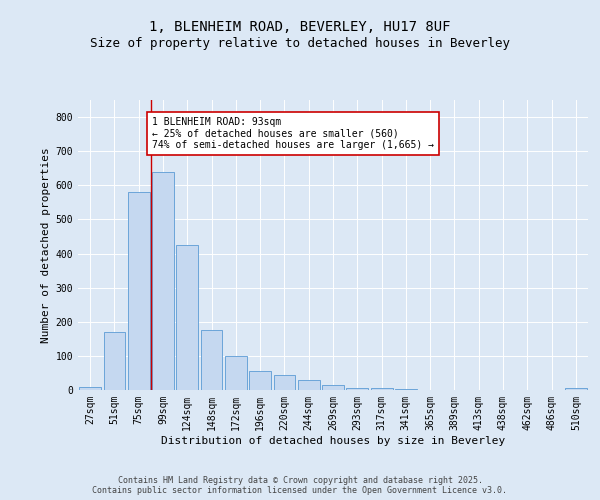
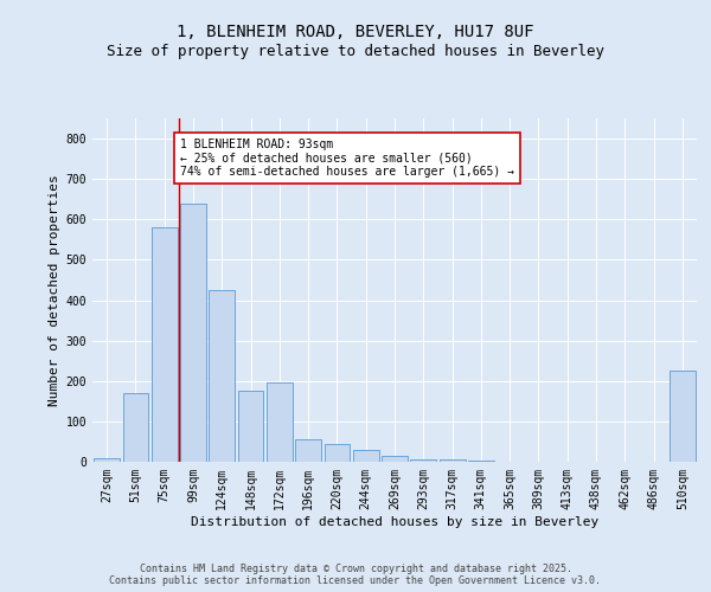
172sqm: 100 -> 195
510sqm: 5 -> 225
